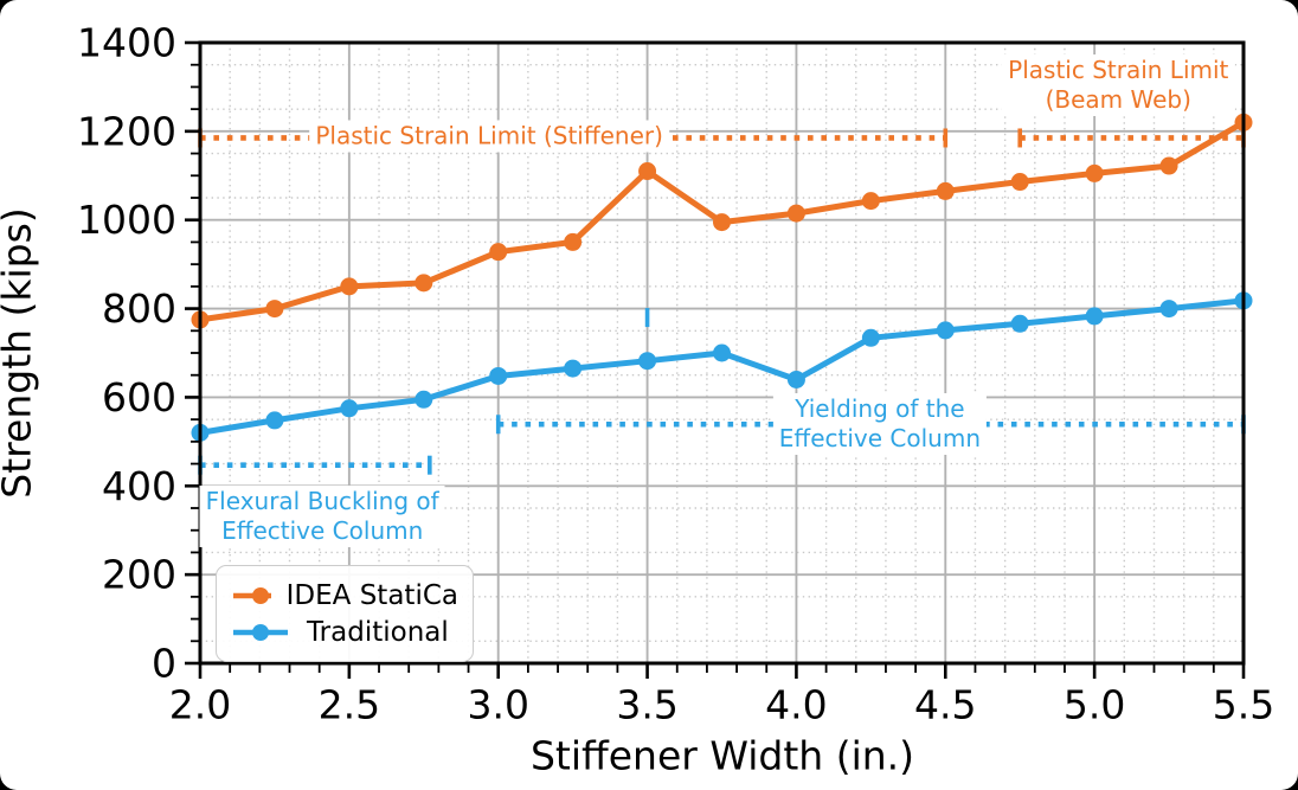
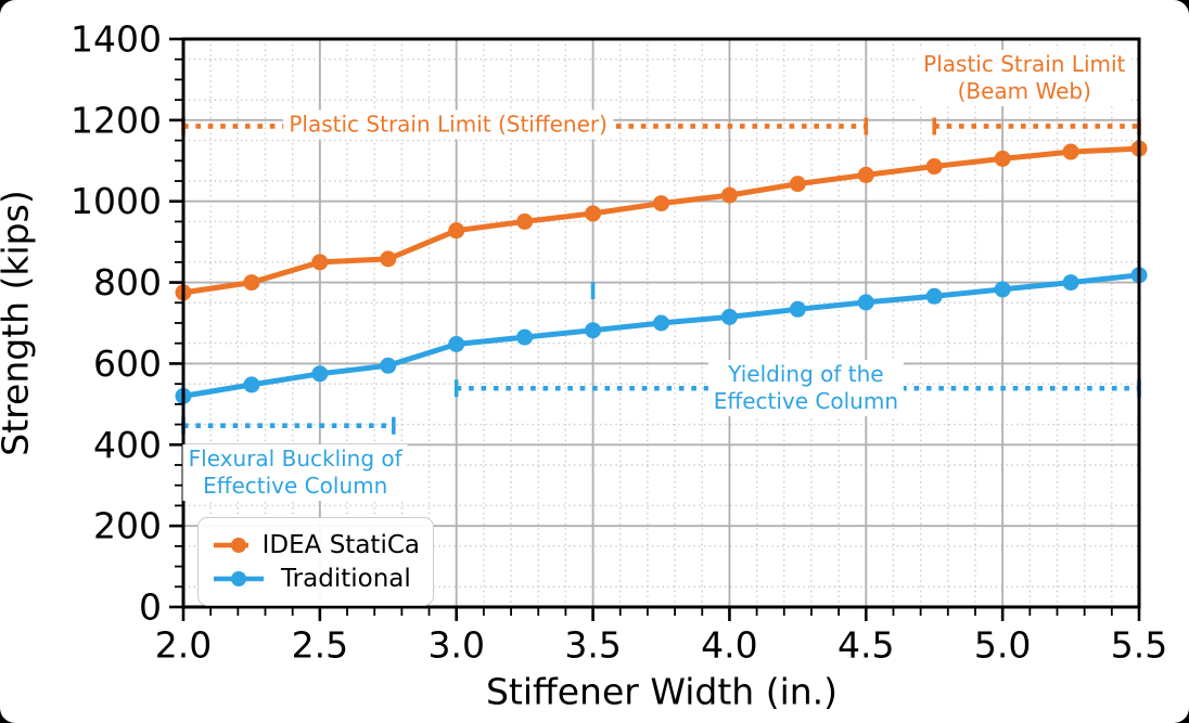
IDEA StatiCa/3.5: 1110 -> 970
Traditional/4.0: 640 -> 720
IDEA StatiCa/5.5: 1220 -> 1130
